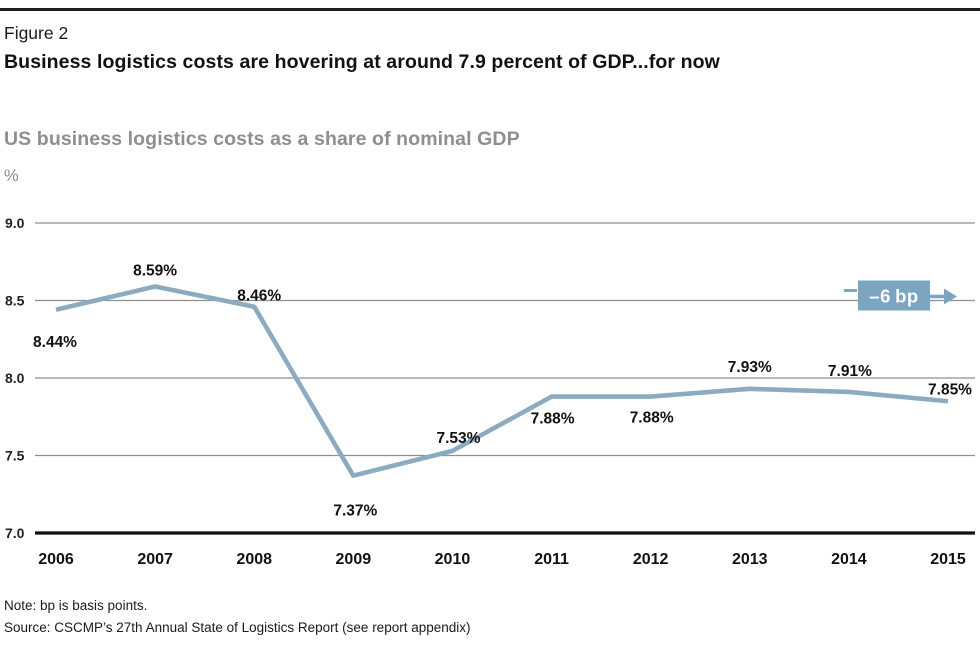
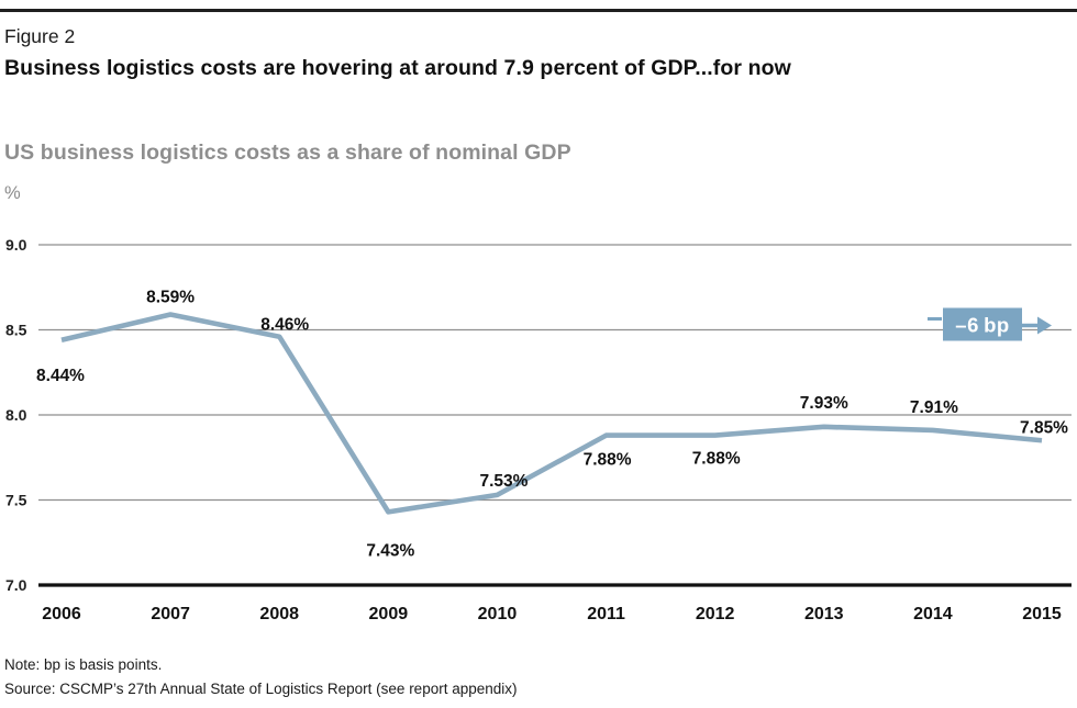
2009: 7.37% -> 7.43%
